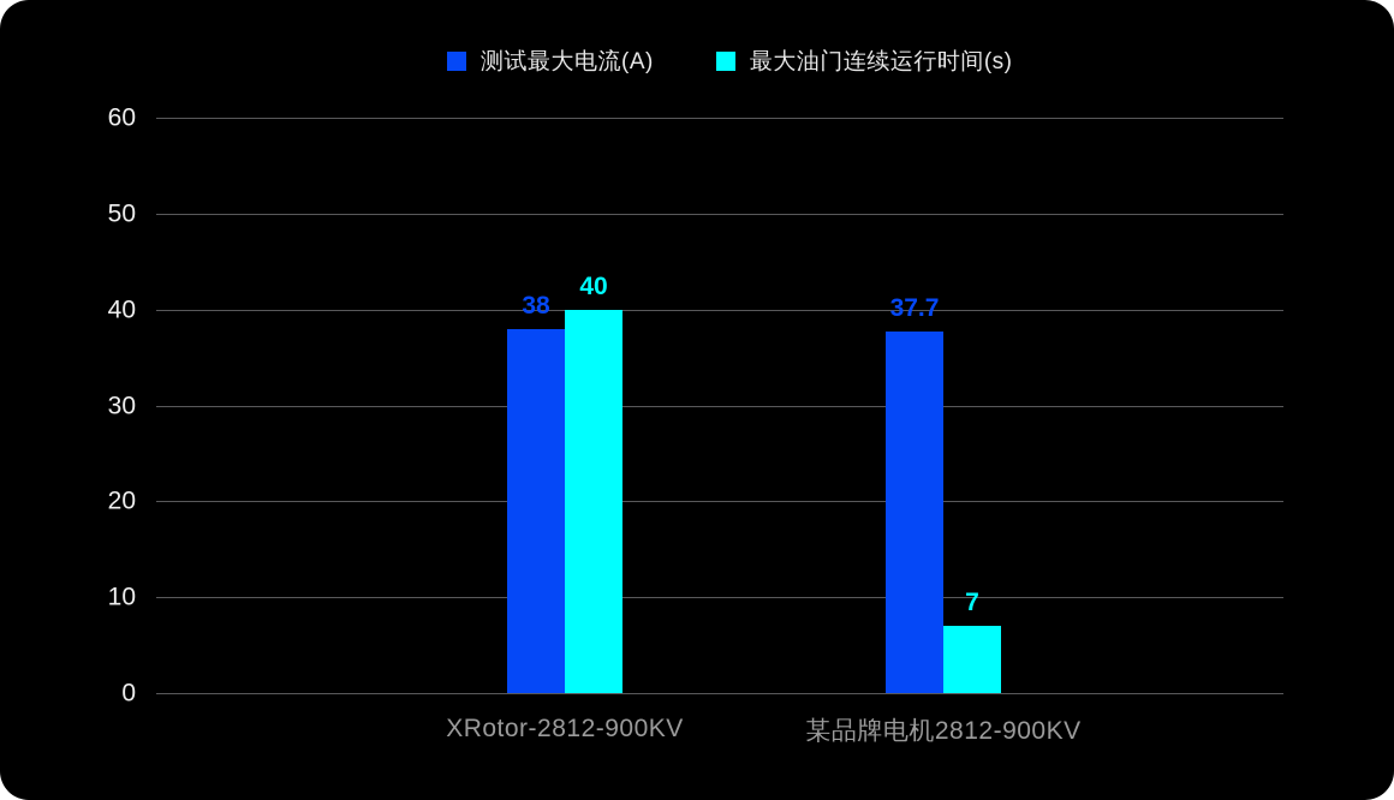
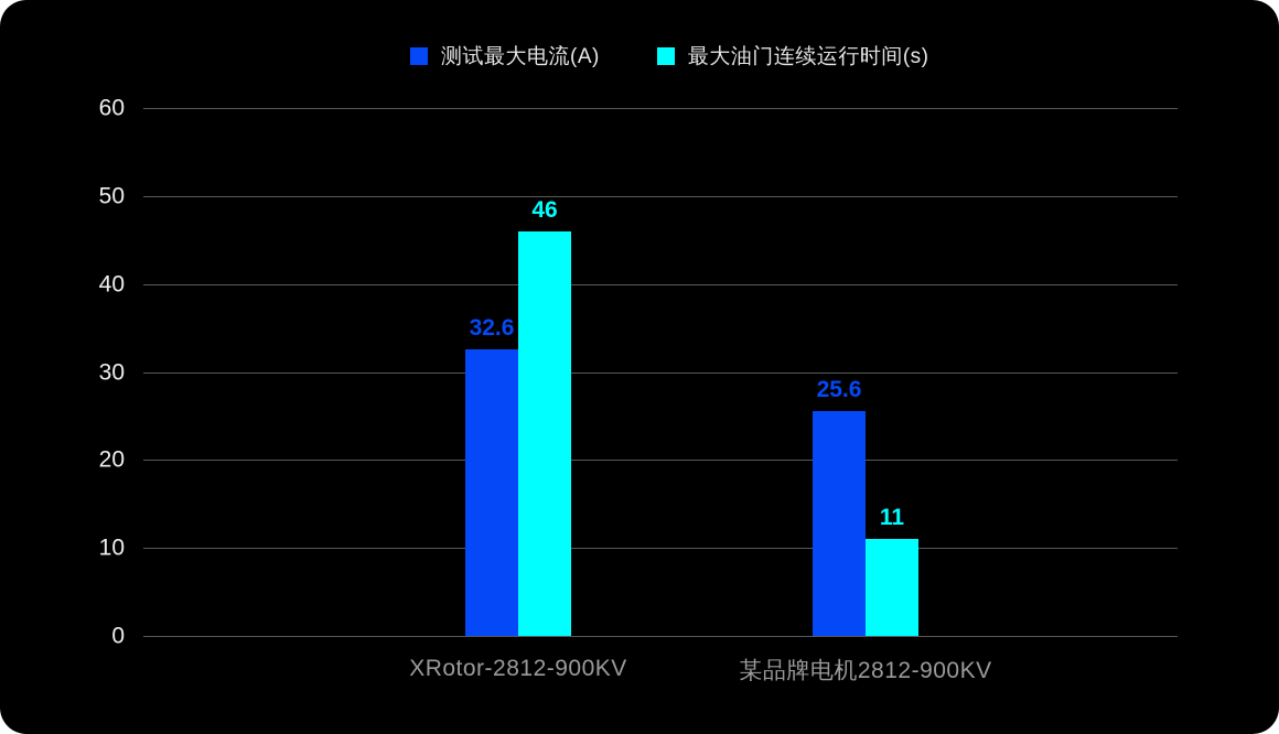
测试最大电流(A)/XRotor-2812-900KV: 38 -> 32.6
最大油门连续运行时间(s)/XRotor-2812-900KV: 40 -> 46
测试最大电流(A)/某品牌电机2812-900KV: 37.7 -> 25.6
最大油门连续运行时间(s)/某品牌电机2812-900KV: 7 -> 11
